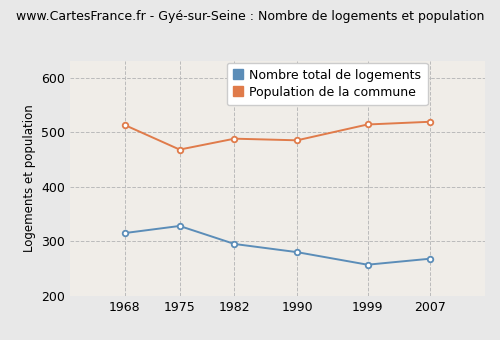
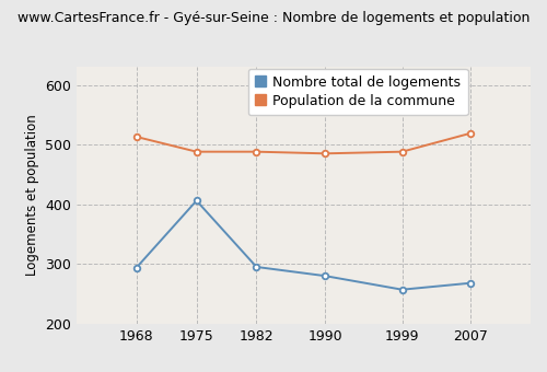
Nombre total de logements/1968: 315 -> 294
Nombre total de logements/1975: 328 -> 406
Population de la commune/1975: 468 -> 488
Population de la commune/1999: 514 -> 488
